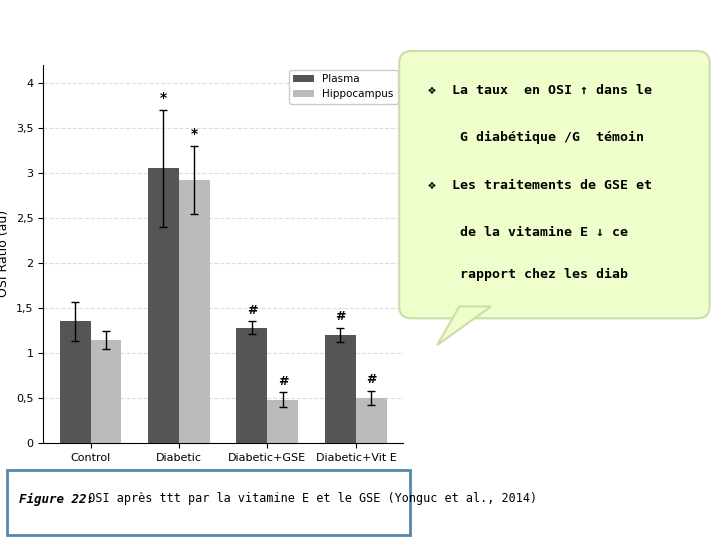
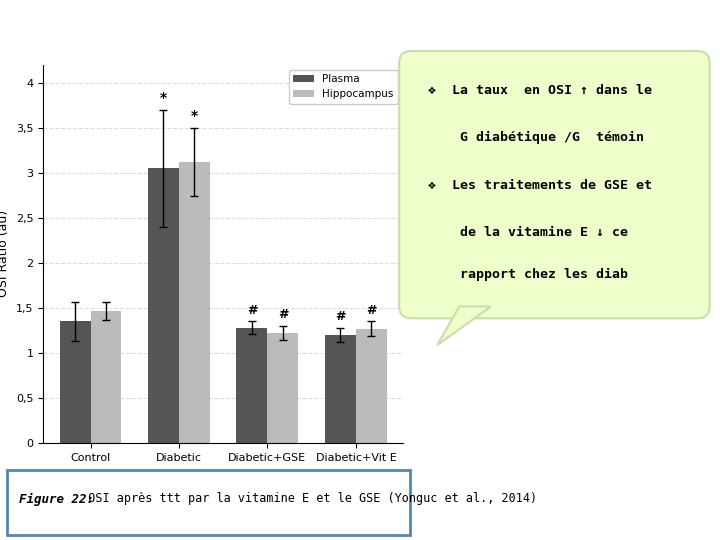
Hippocampus/Control: 1,14 -> 1,47
Hippocampus/Diabetic: 2,92 -> 3,12
Hippocampus/Diabetic+GSE: 0,48 -> 1,22
Hippocampus/Diabetic+Vit E: 0,50 -> 1,27
